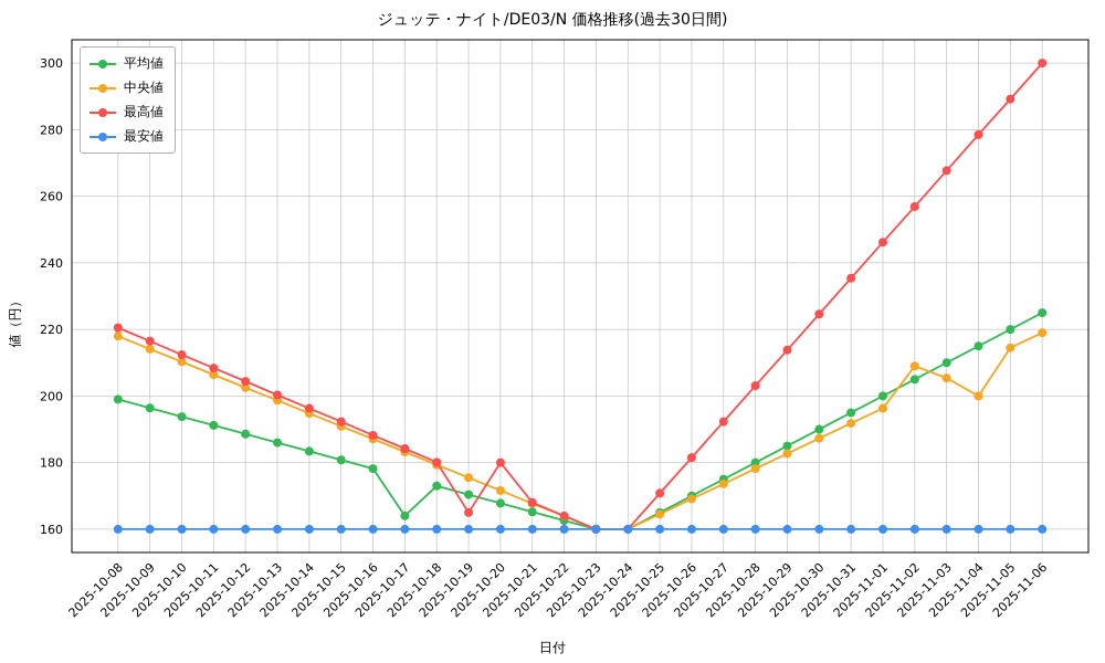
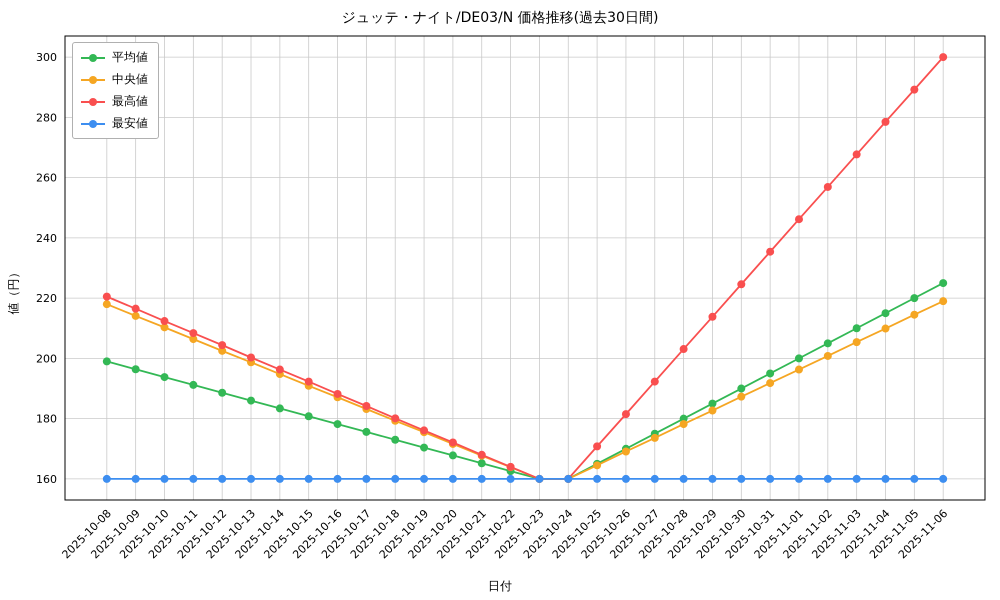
平均値/2025-10-17: 164 -> 176
最高値/2025-10-19: 165 -> 176
最高値/2025-10-20: 180 -> 172
中央値/2025-11-02: 209 -> 201
中央値/2025-11-04: 200 -> 210
